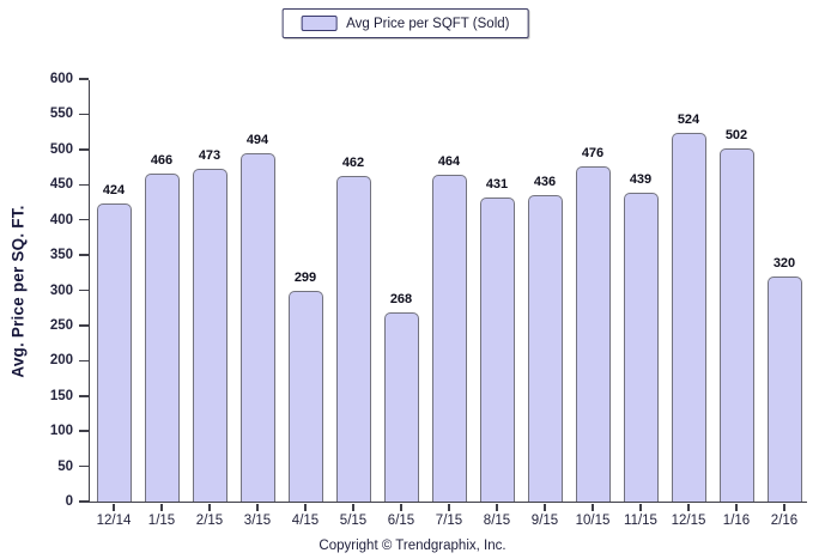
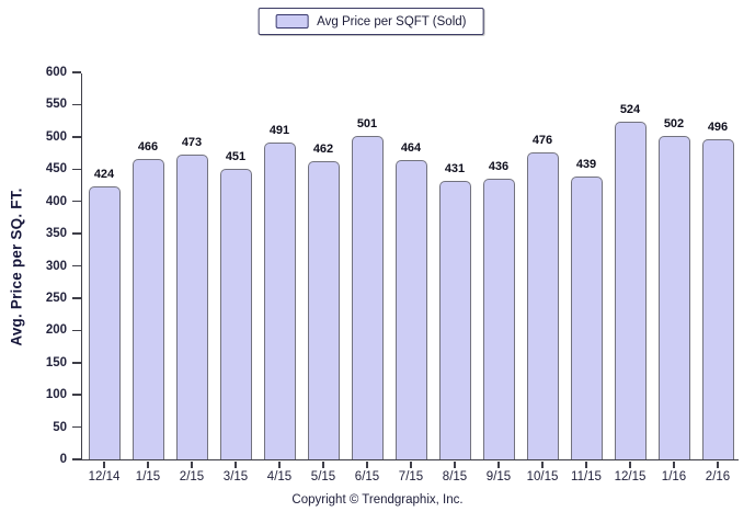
3/15: 494 -> 451
4/15: 299 -> 491
6/15: 268 -> 501
2/16: 320 -> 496
